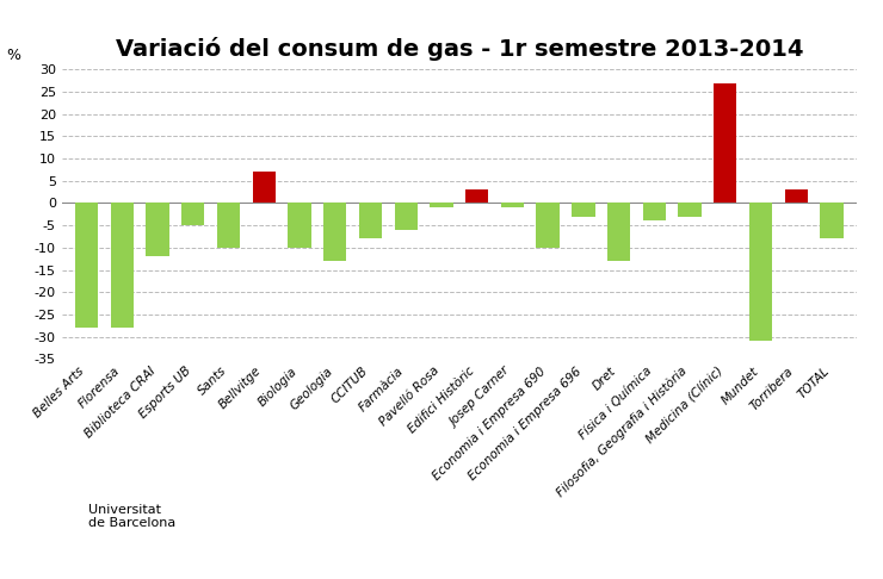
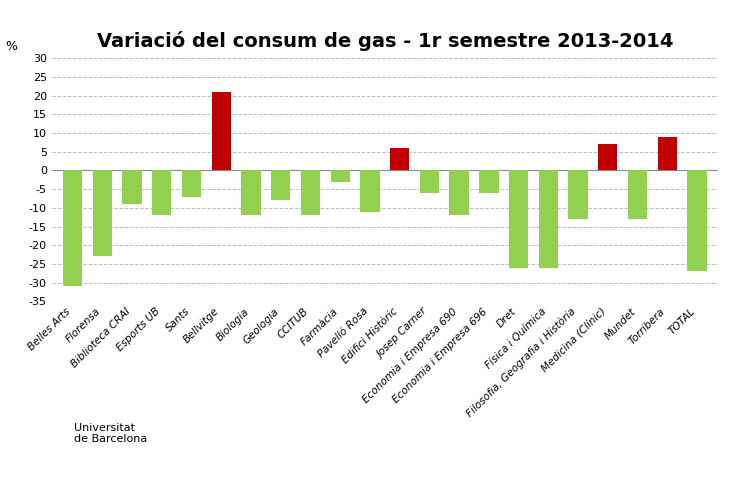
Belles Arts: -28 -> -31
Florensa: -28 -> -23
Biblioteca CRAI: -12 -> -9
Esports UB: -5 -> -12
Sants: -10 -> -7
Bellvitge: 7 -> 21
Biologia: -10 -> -12
Geologia: -13 -> -8
CCITUB: -8 -> -12
Farmàcia: -6 -> -3
Pavelló Rosa: -1 -> -11
Edifici Històric: 3 -> 6
Josep Carner: -1 -> -6
Economia i Empresa 690: -10 -> -12
Economia i Empresa 696: -3 -> -6
Dret: -13 -> -26
Física i Química: -4 -> -26
Filosofia, Geografia i Història: -3 -> -13
Medicina (Clínic): 27 -> 7
Mundet: -31 -> -13
Torribera: 3 -> 9
TOTAL: -8 -> -27
